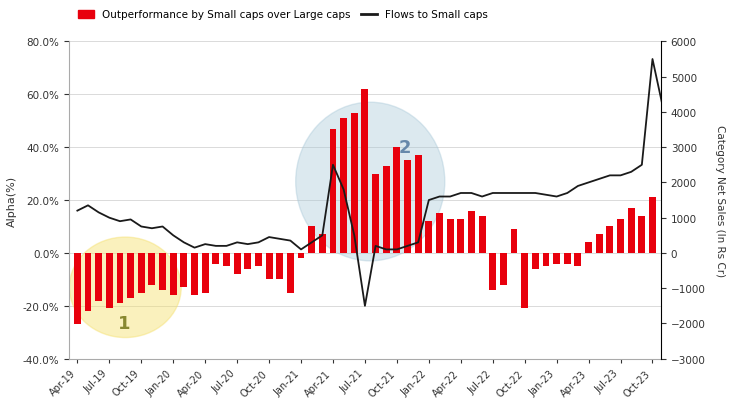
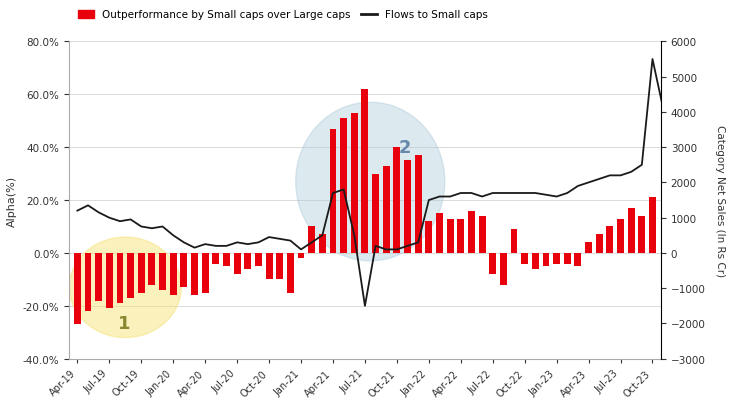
Flows to Small caps/Apr-21: 2500 -> 1700
Outperformance by Small caps over Large caps/Jul-22: -14% -> -8%
Outperformance by Small caps over Large caps/Oct-22: -21% -> -4%
